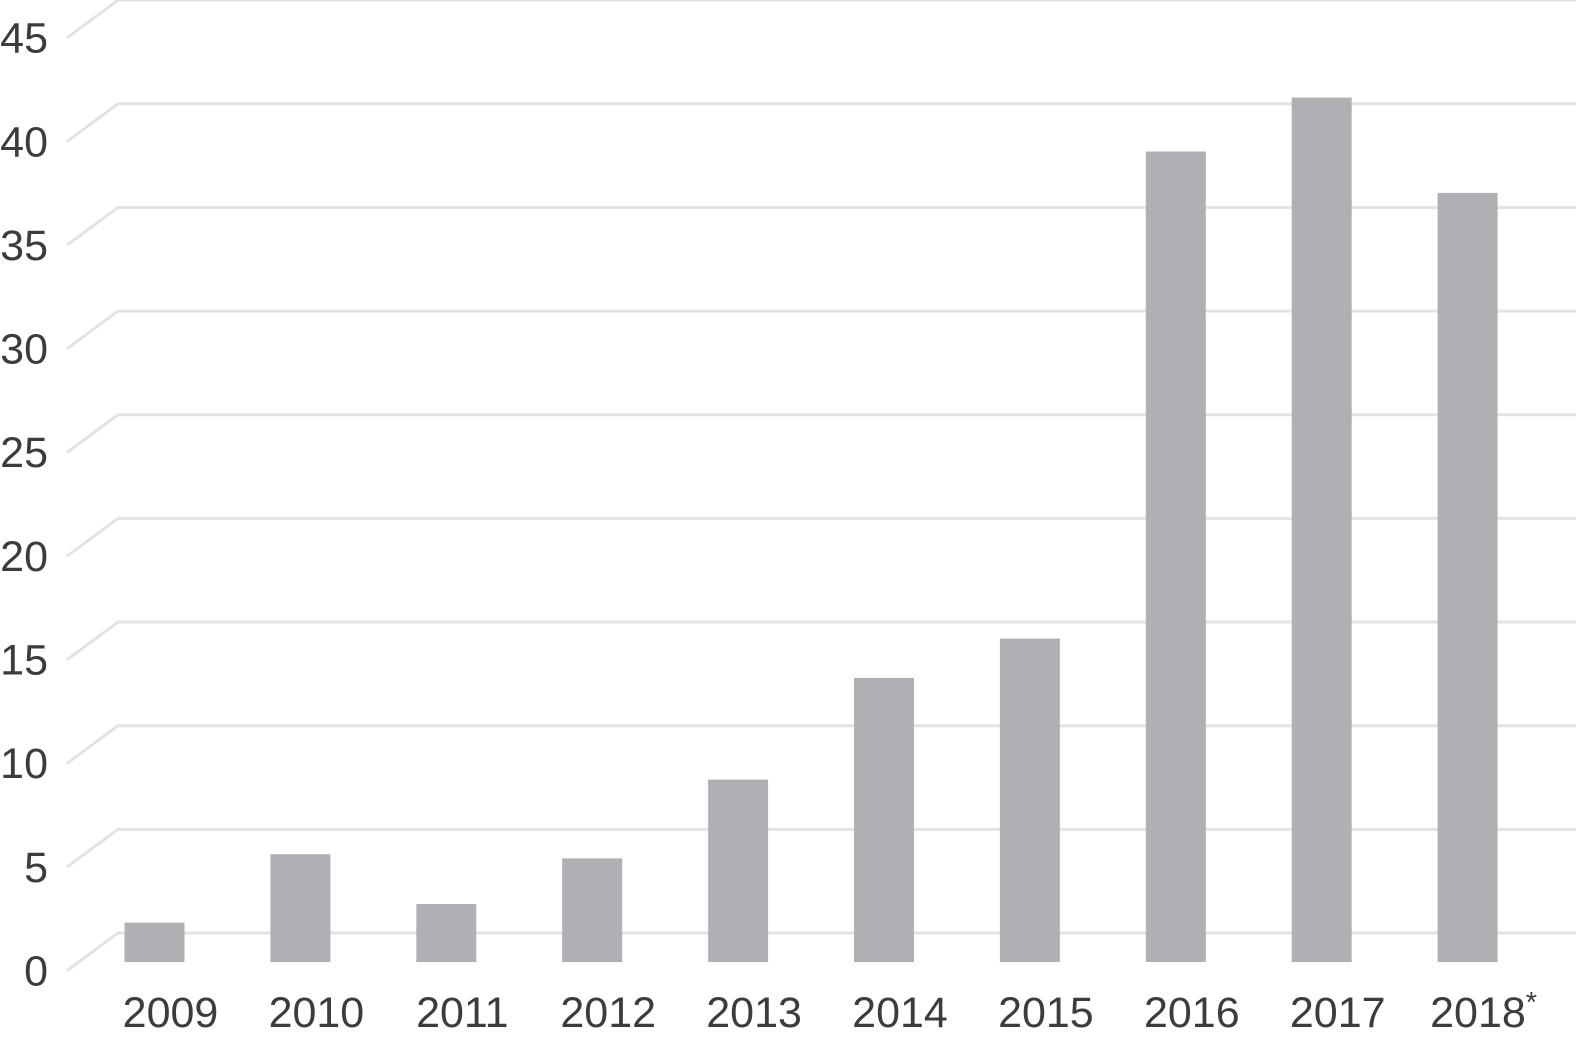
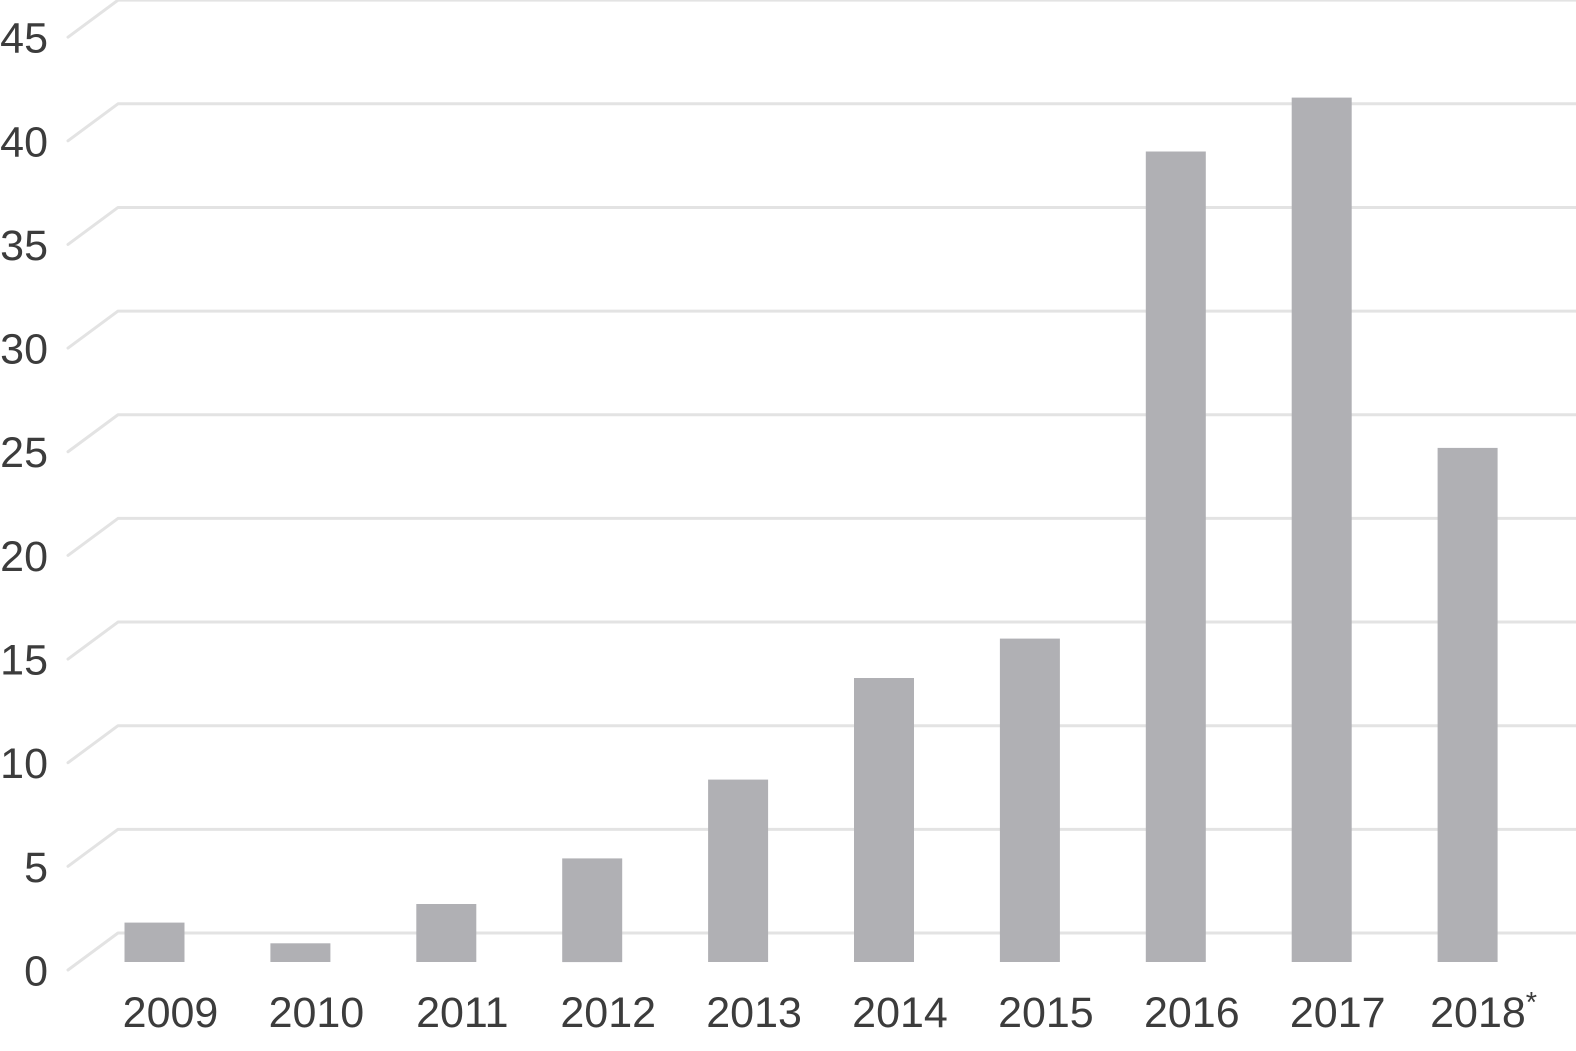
2010: 5.2 -> 0.9
2018: 37.1 -> 24.8
